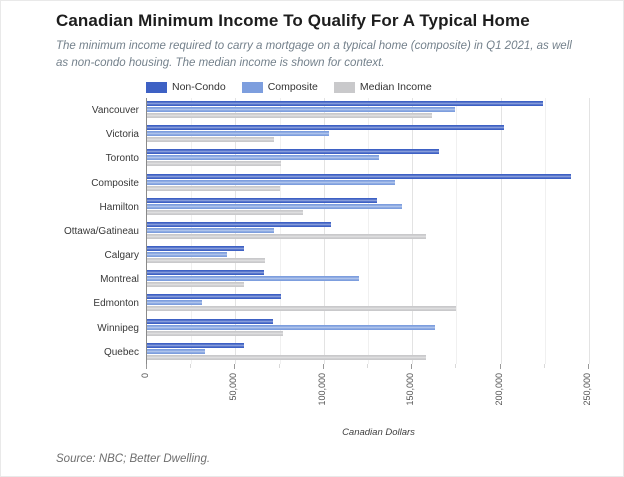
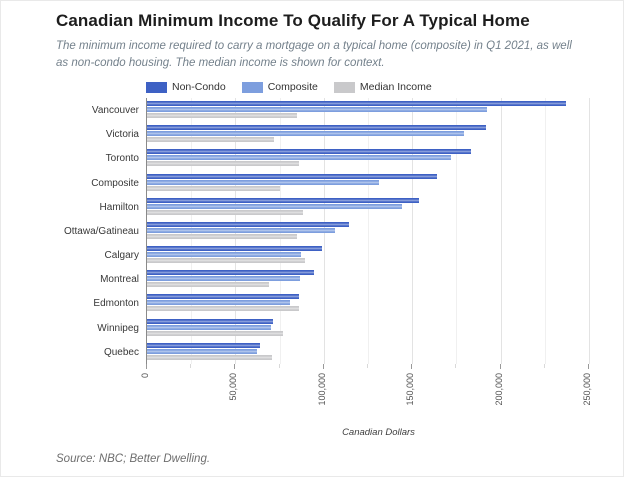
Non-Condo/Vancouver: 224000 -> 237000
Composite/Vancouver: 174000 -> 192000
Median Income/Vancouver: 161000 -> 85000
Non-Condo/Victoria: 202000 -> 192000
Composite/Victoria: 103000 -> 180000
Non-Condo/Toronto: 165000 -> 184000
Composite/Toronto: 131000 -> 172000
Median Income/Toronto: 76000 -> 86000
Non-Condo/Composite: 240000 -> 164000
Composite/Composite: 140000 -> 131000
Non-Condo/Hamilton: 130000 -> 154000
Non-Condo/Ottawa/Gatineau: 104000 -> 114000
Composite/Ottawa/Gatineau: 72000 -> 106000
Median Income/Ottawa/Gatineau: 158000 -> 85000
Non-Condo/Calgary: 55000 -> 99000
Composite/Calgary: 45000 -> 87000
Median Income/Calgary: 67000 -> 90000
Non-Condo/Montreal: 66000 -> 94000
Composite/Montreal: 120000 -> 86000
Median Income/Montreal: 55000 -> 69000
Non-Condo/Edmonton: 76000 -> 86000
Composite/Edmonton: 31000 -> 81000
Median Income/Edmonton: 175000 -> 86000
Composite/Winnipeg: 163000 -> 70000
Non-Condo/Quebec: 55000 -> 64000
Composite/Quebec: 33000 -> 62000
Median Income/Quebec: 158000 -> 70000
